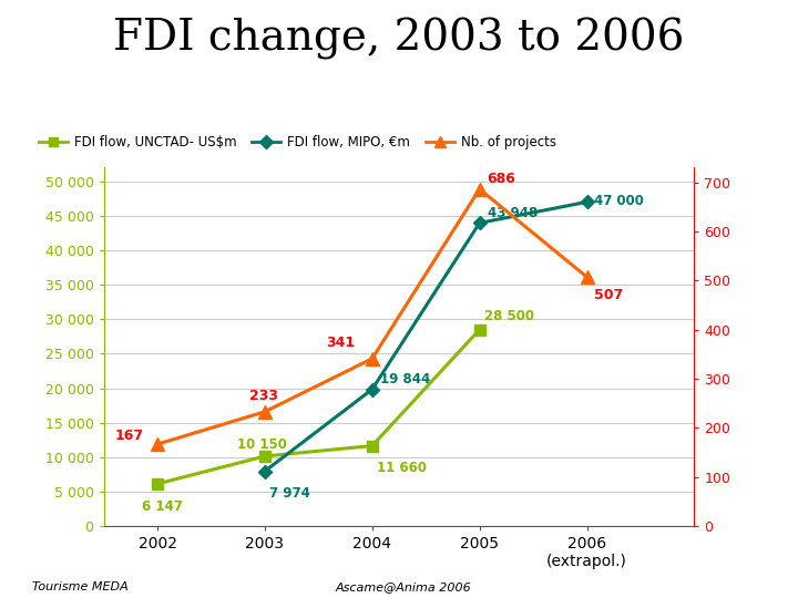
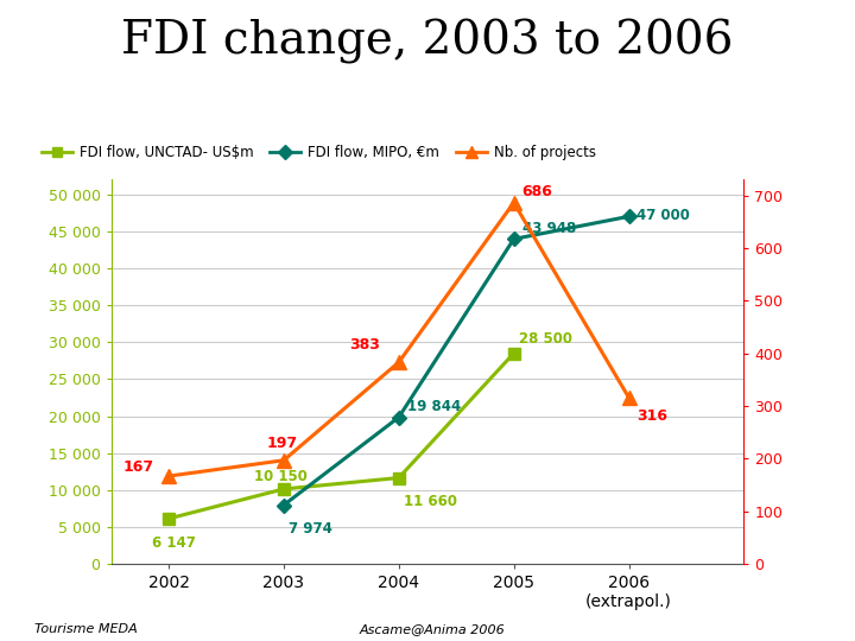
Nb. of projects/2003: 233 -> 197
Nb. of projects/2004: 341 -> 383
Nb. of projects/2006 (extrapol.): 507 -> 316
